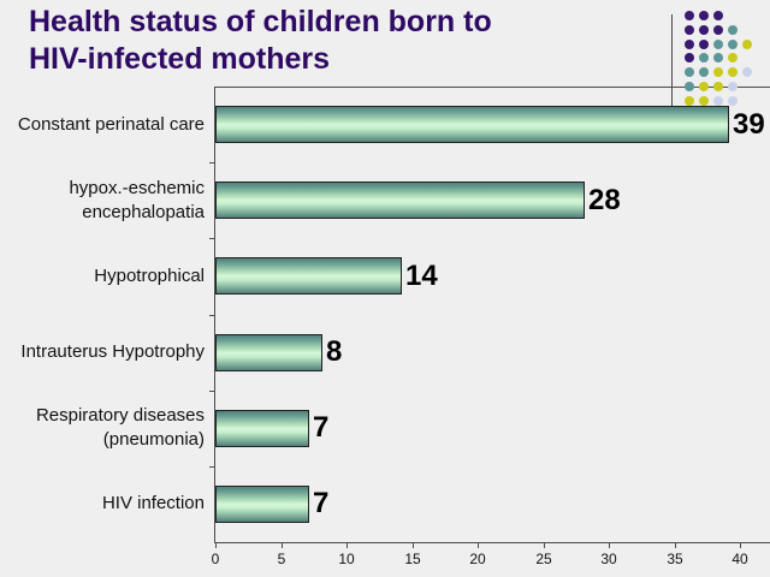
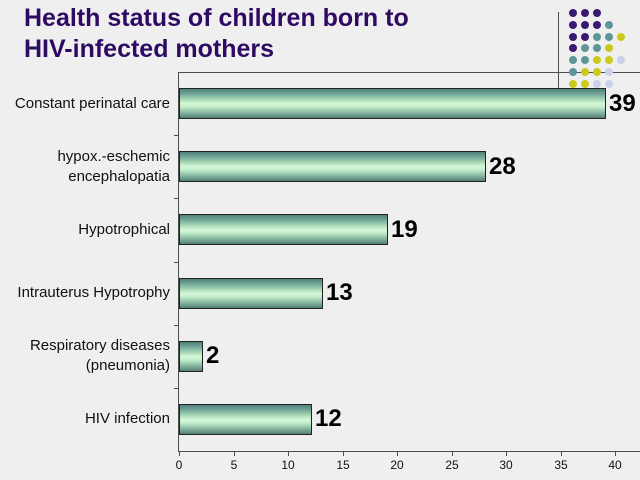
Hypotrophical: 14 -> 19
Intrauterus Hypotrophy: 8 -> 13
Respiratory diseases (pneumonia): 7 -> 2
HIV infection: 7 -> 12
